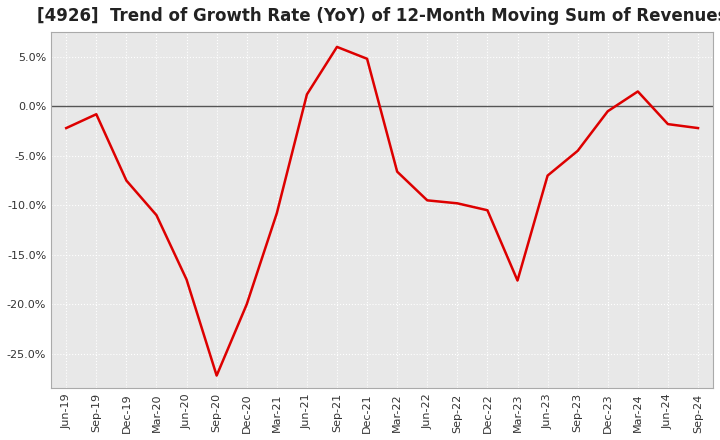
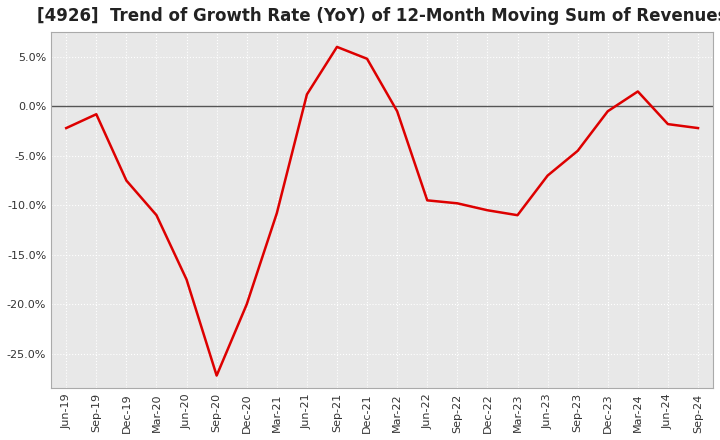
Mar-22: -6.6% -> -0.5%
Mar-23: -17.6% -> -11.0%
